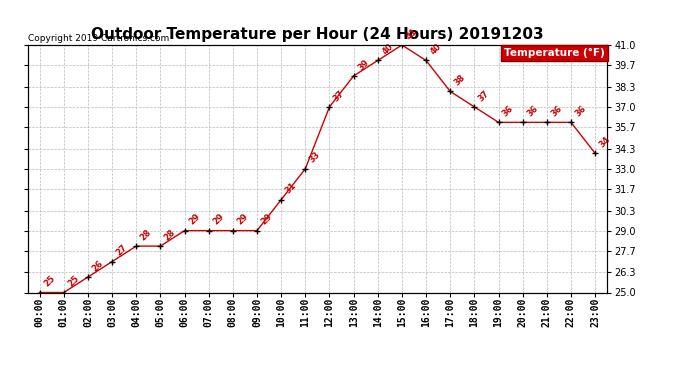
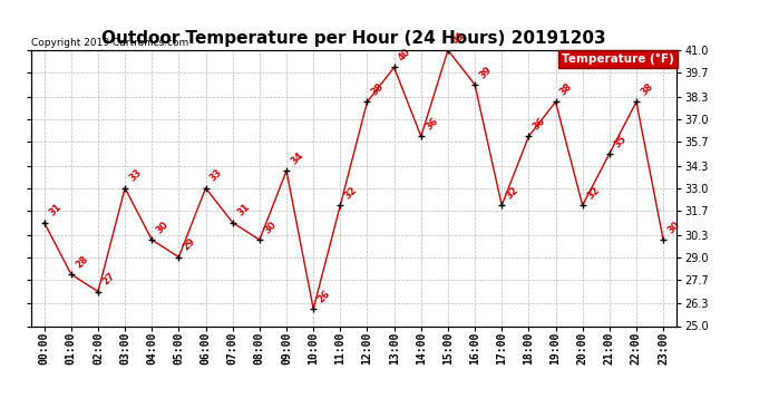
00:00: 25 -> 31
01:00: 25 -> 28
02:00: 26 -> 27
03:00: 27 -> 33
04:00: 28 -> 30
05:00: 28 -> 29
06:00: 29 -> 33
07:00: 29 -> 31
08:00: 29 -> 30
09:00: 29 -> 34
10:00: 31 -> 26
11:00: 33 -> 32
12:00: 37 -> 38
13:00: 39 -> 40
14:00: 40 -> 36
16:00: 40 -> 39
17:00: 38 -> 32
18:00: 37 -> 36
19:00: 36 -> 38
20:00: 36 -> 32
21:00: 36 -> 35
22:00: 36 -> 38
23:00: 34 -> 30
